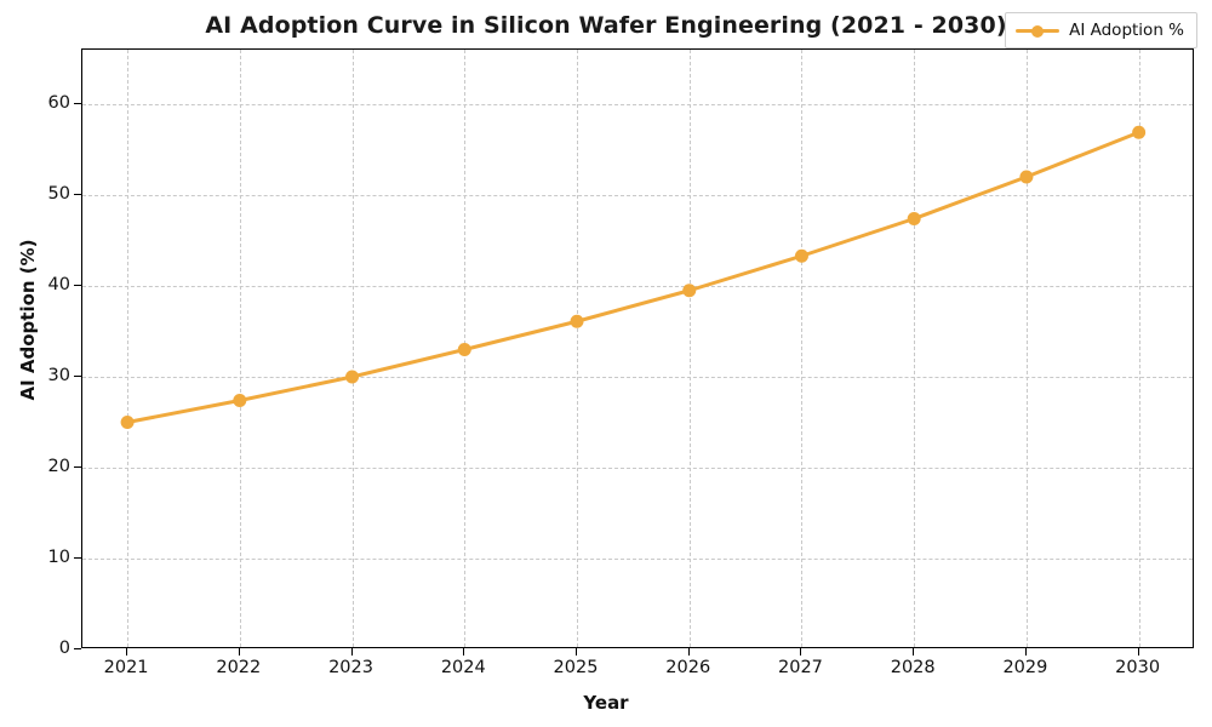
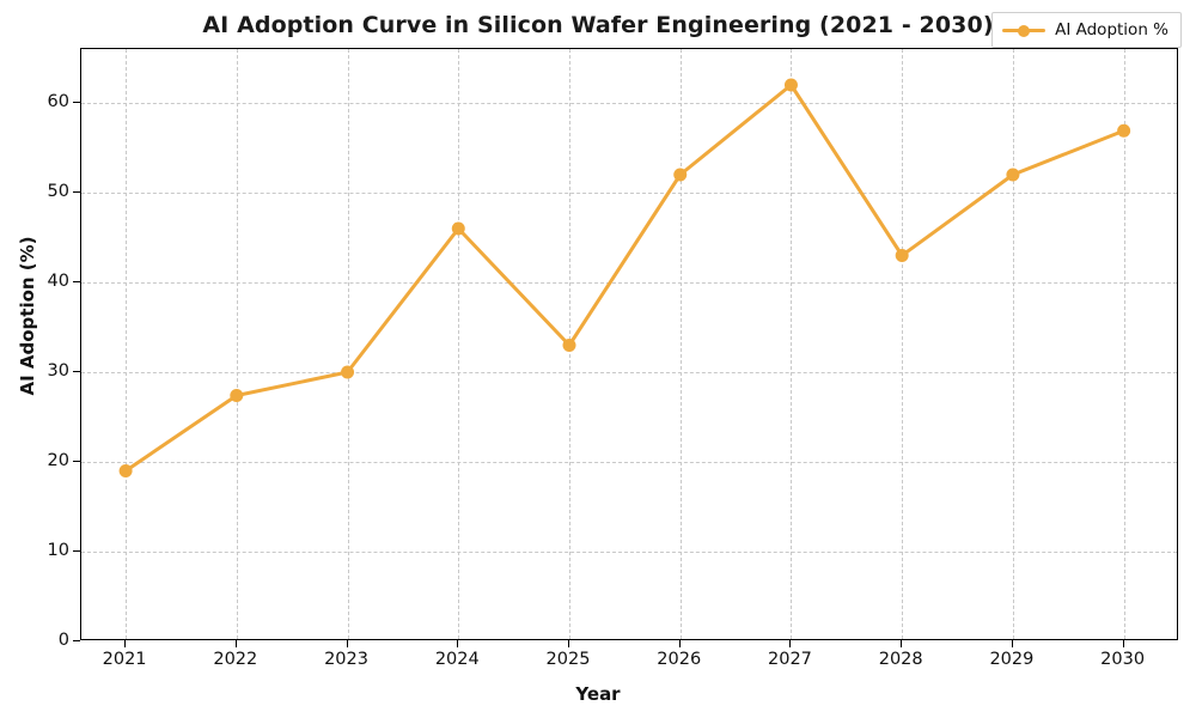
2021: 25 -> 19
2024: 33 -> 46
2025: 36 -> 33
2026: 40 -> 52
2027: 43 -> 62
2028: 47 -> 43
